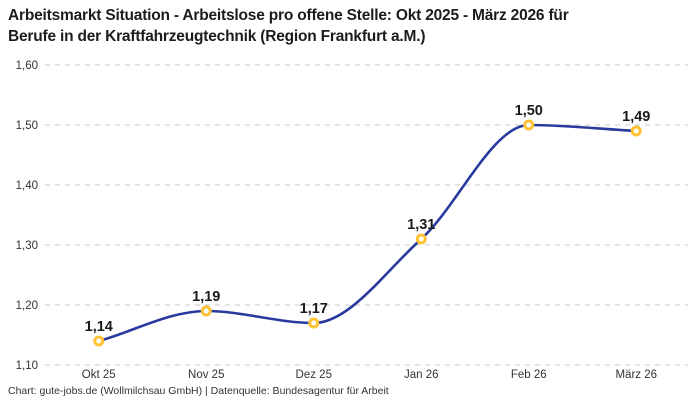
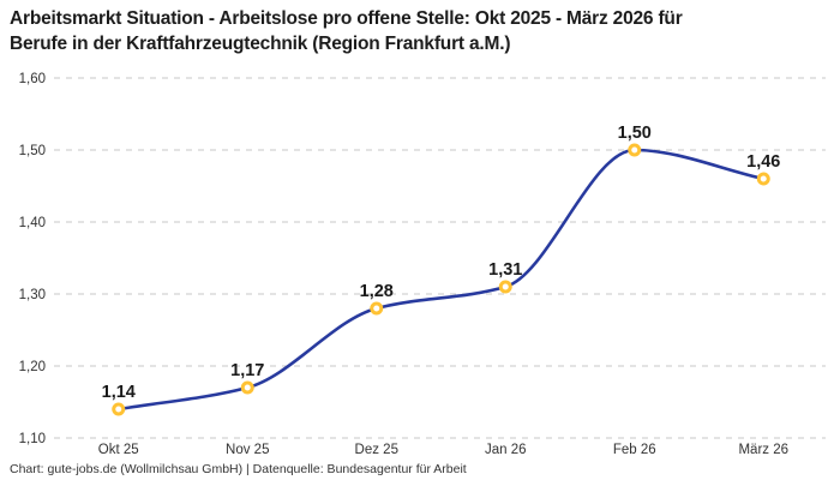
Nov 25: 1,19 -> 1,17
Dez 25: 1,17 -> 1,28
März 26: 1,49 -> 1,46
